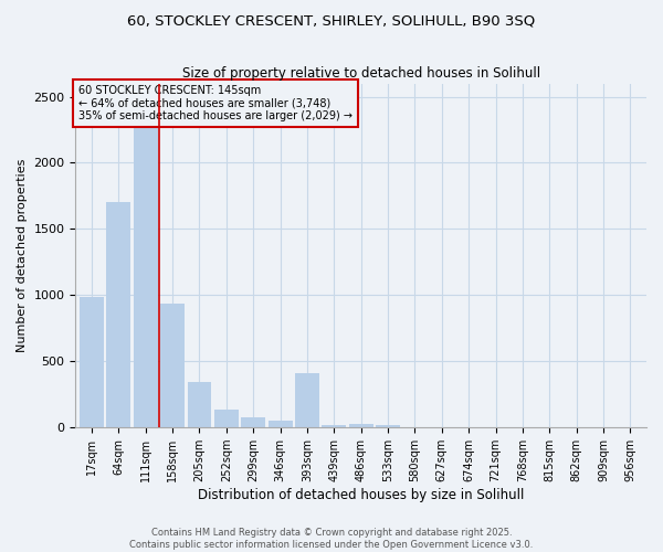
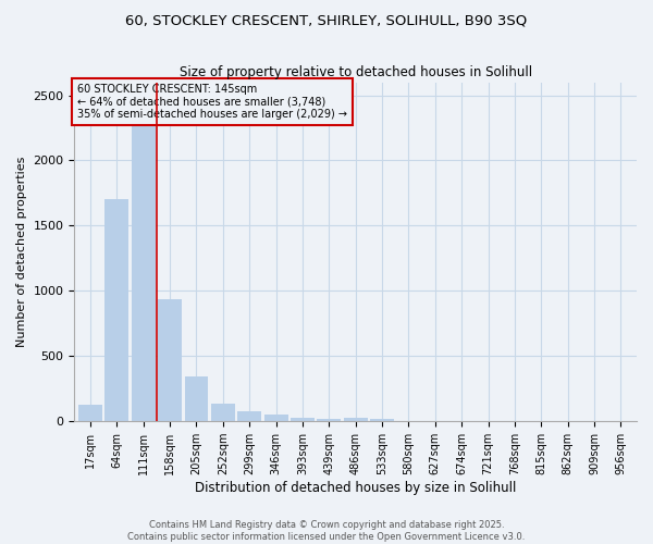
17sqm: 990 -> 130
393sqm: 410 -> 30
